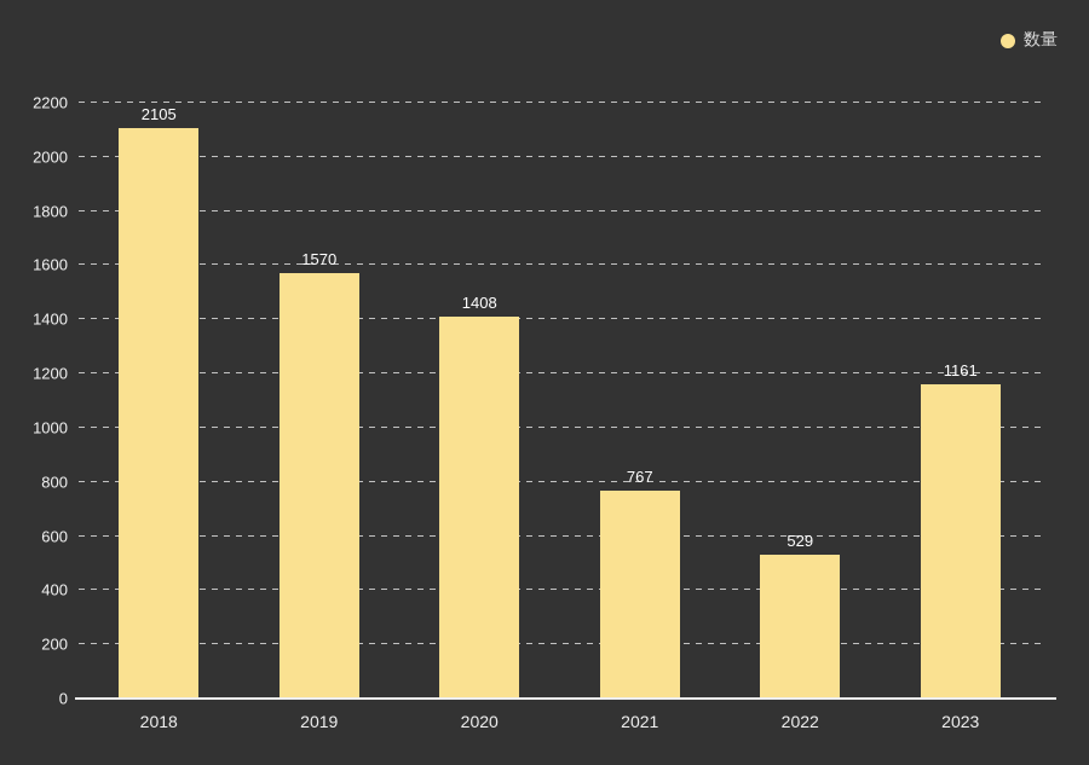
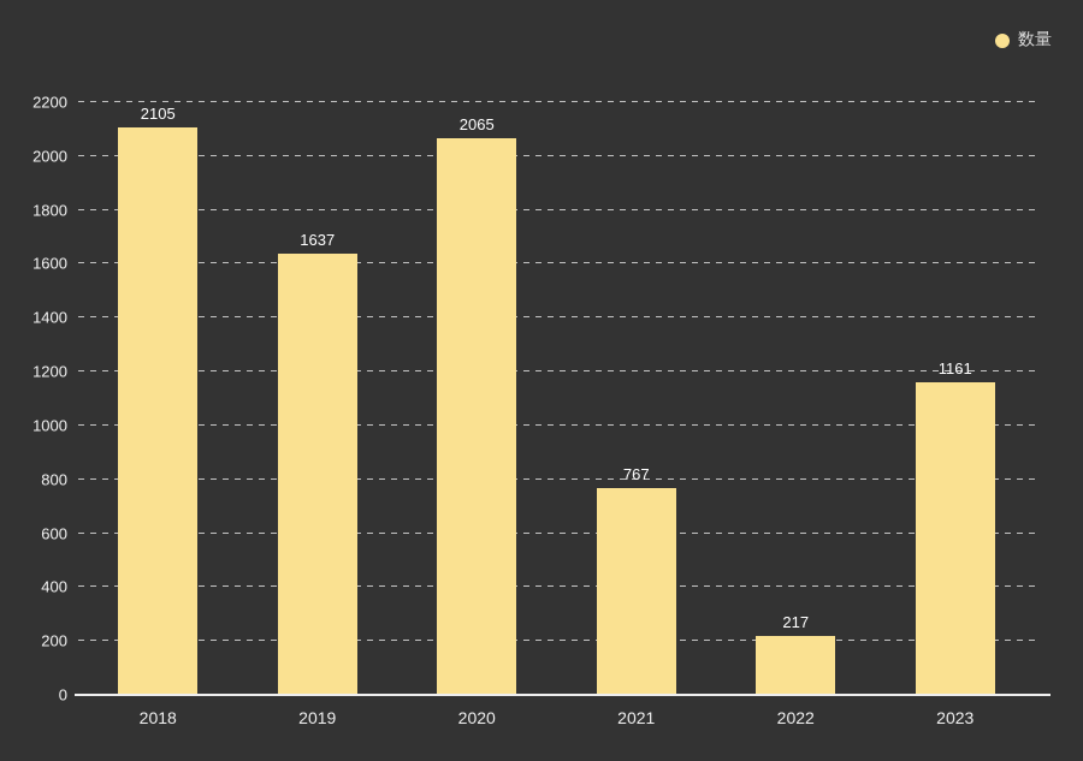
2019: 1570 -> 1637
2020: 1408 -> 2065
2022: 529 -> 217
